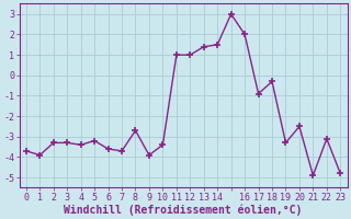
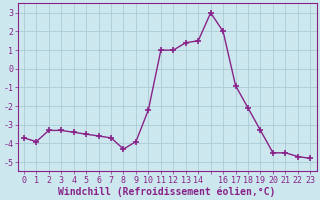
5: -3.2 -> -3.5
8: -2.7 -> -4.3
10: -3.4 -> -2.2
18: -0.3 -> -2.1
20: -2.5 -> -4.5
21: -4.9 -> -4.5
22: -3.1 -> -4.7
